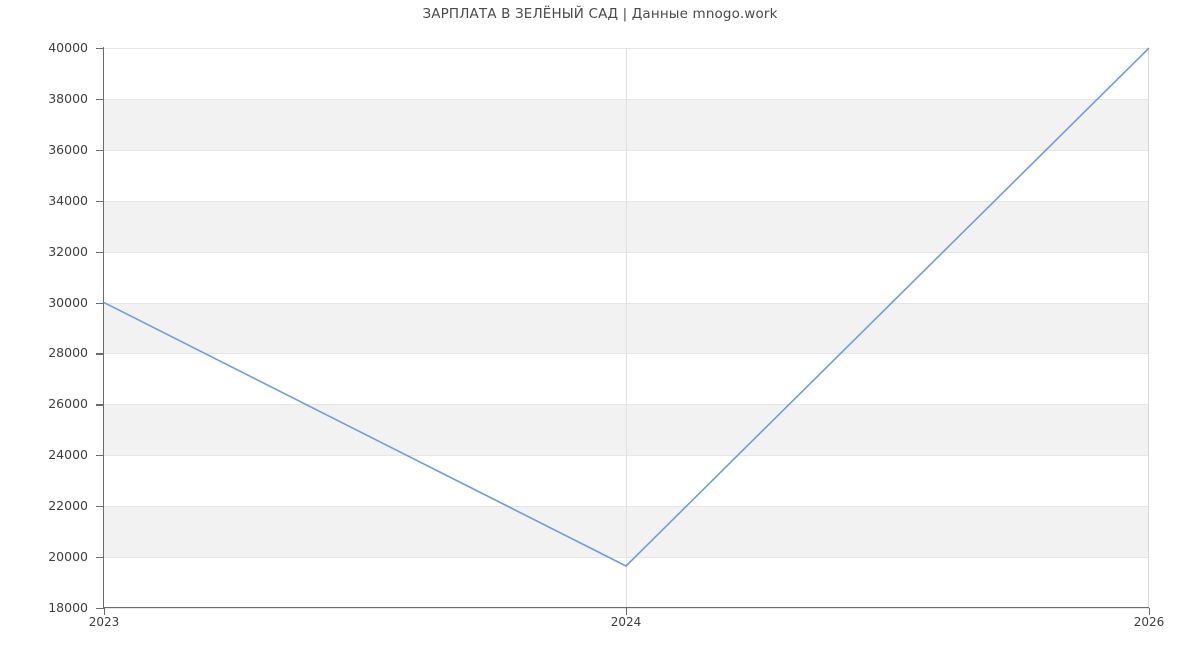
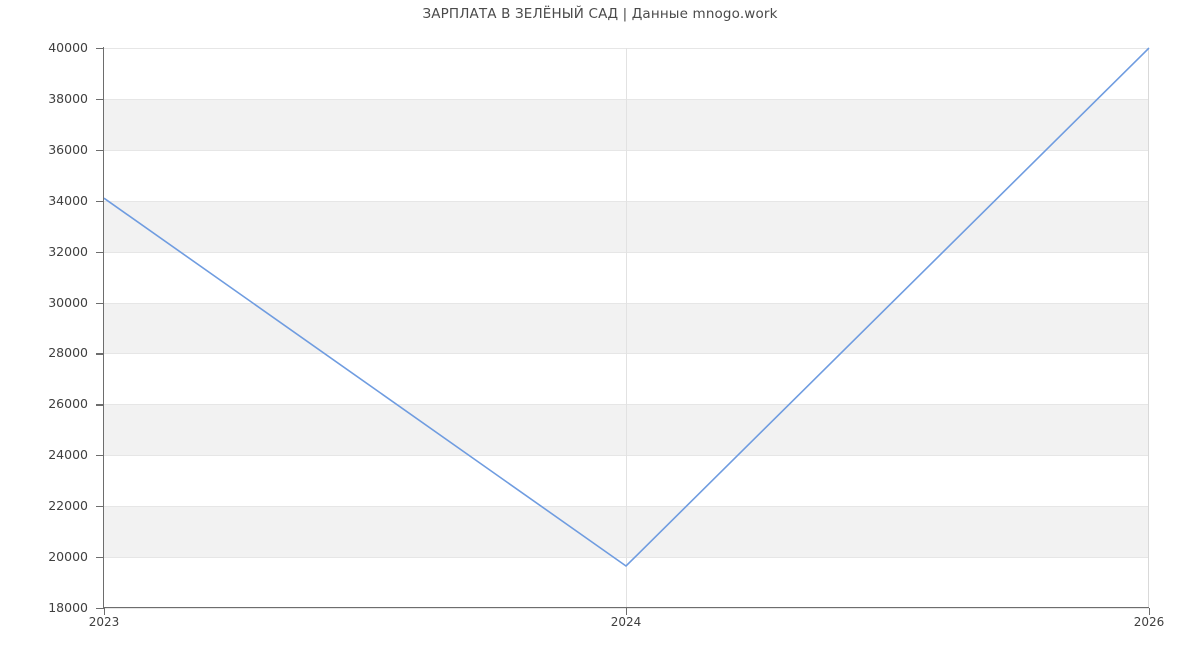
2023: 30000 -> 34100
